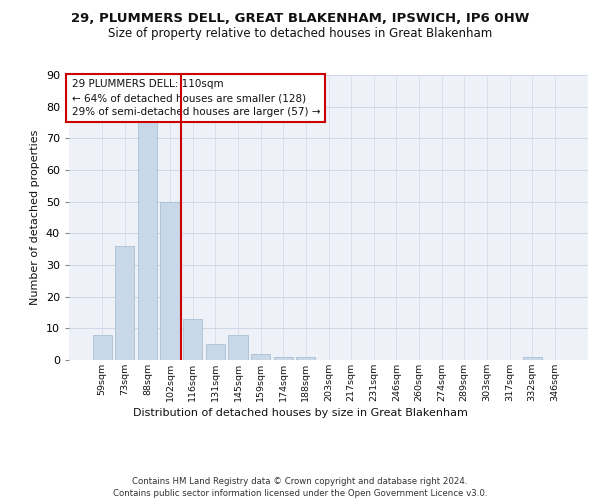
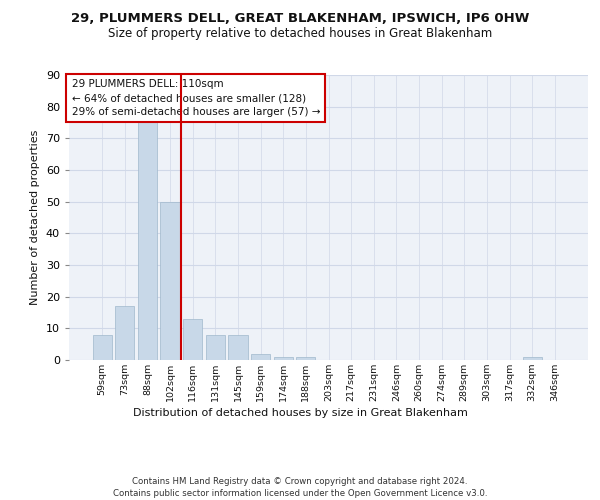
73sqm: 36 -> 17
131sqm: 5 -> 8
